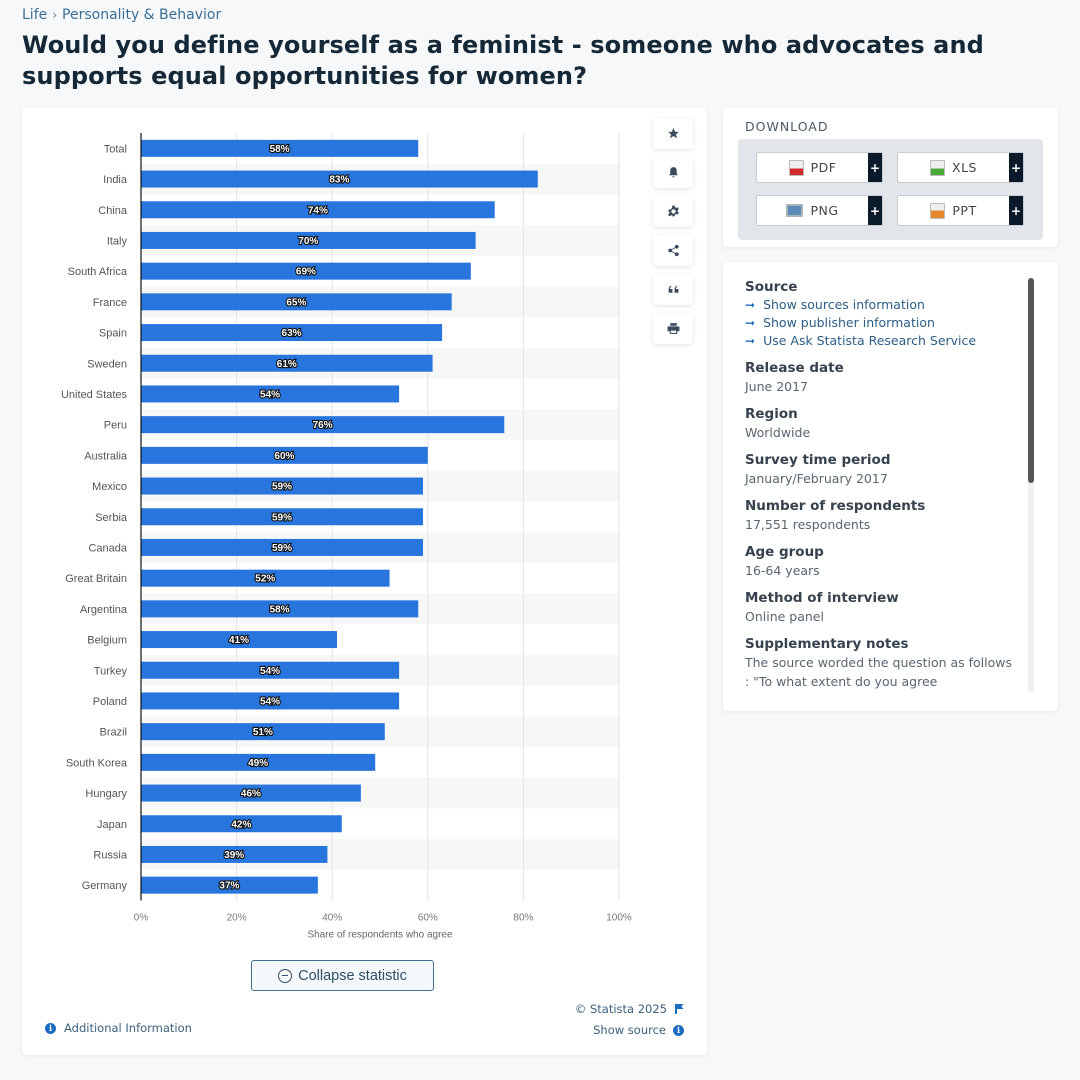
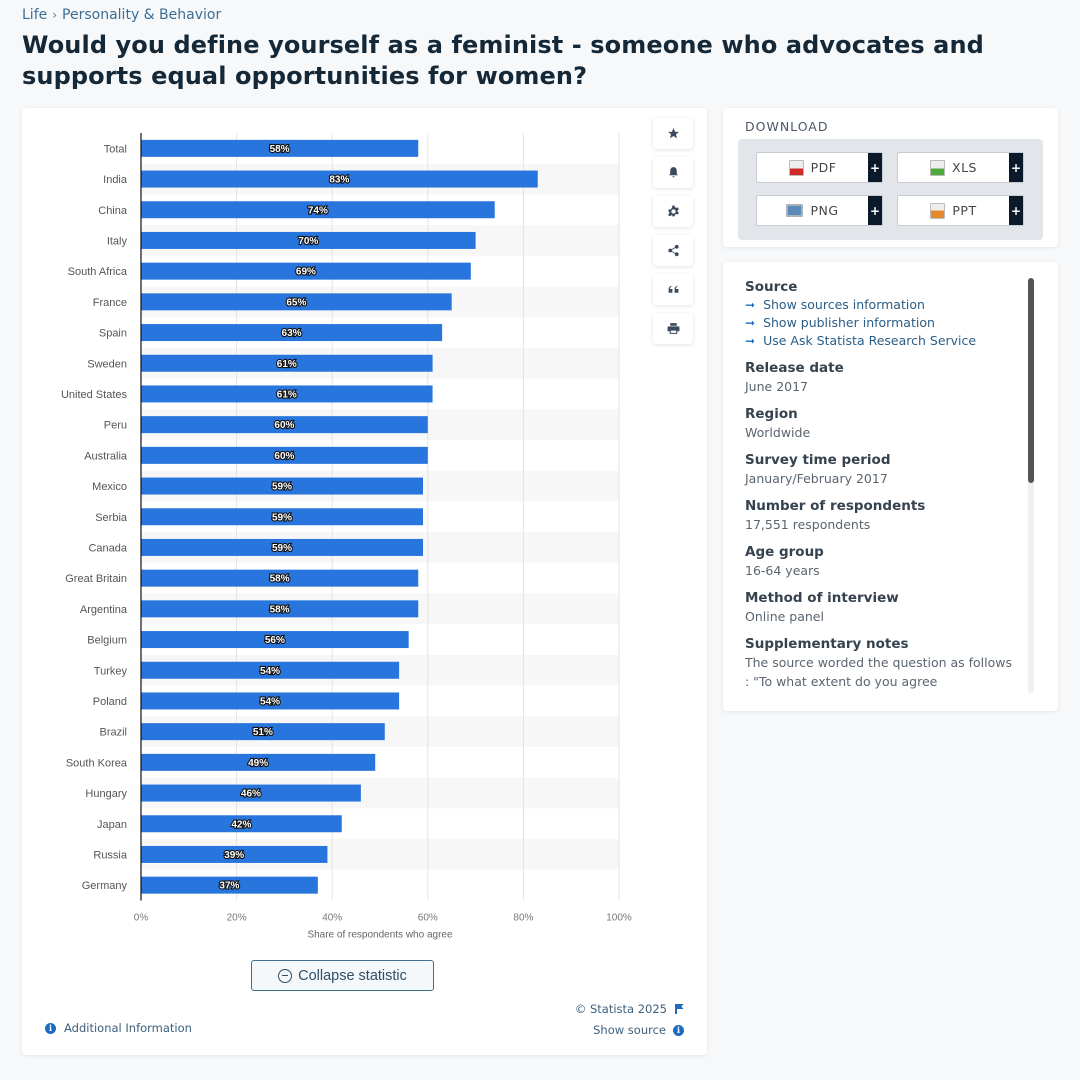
United States: 54% -> 61%
Peru: 76% -> 60%
Great Britain: 52% -> 58%
Belgium: 41% -> 56%
